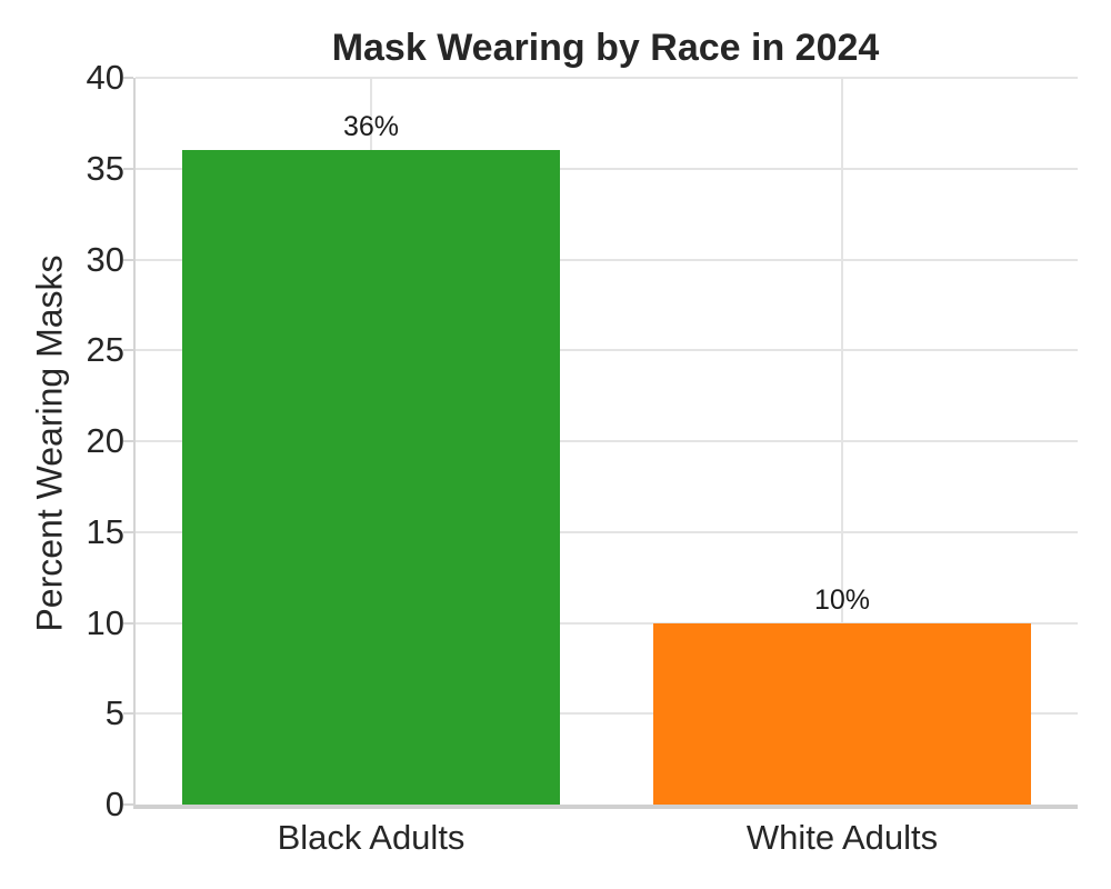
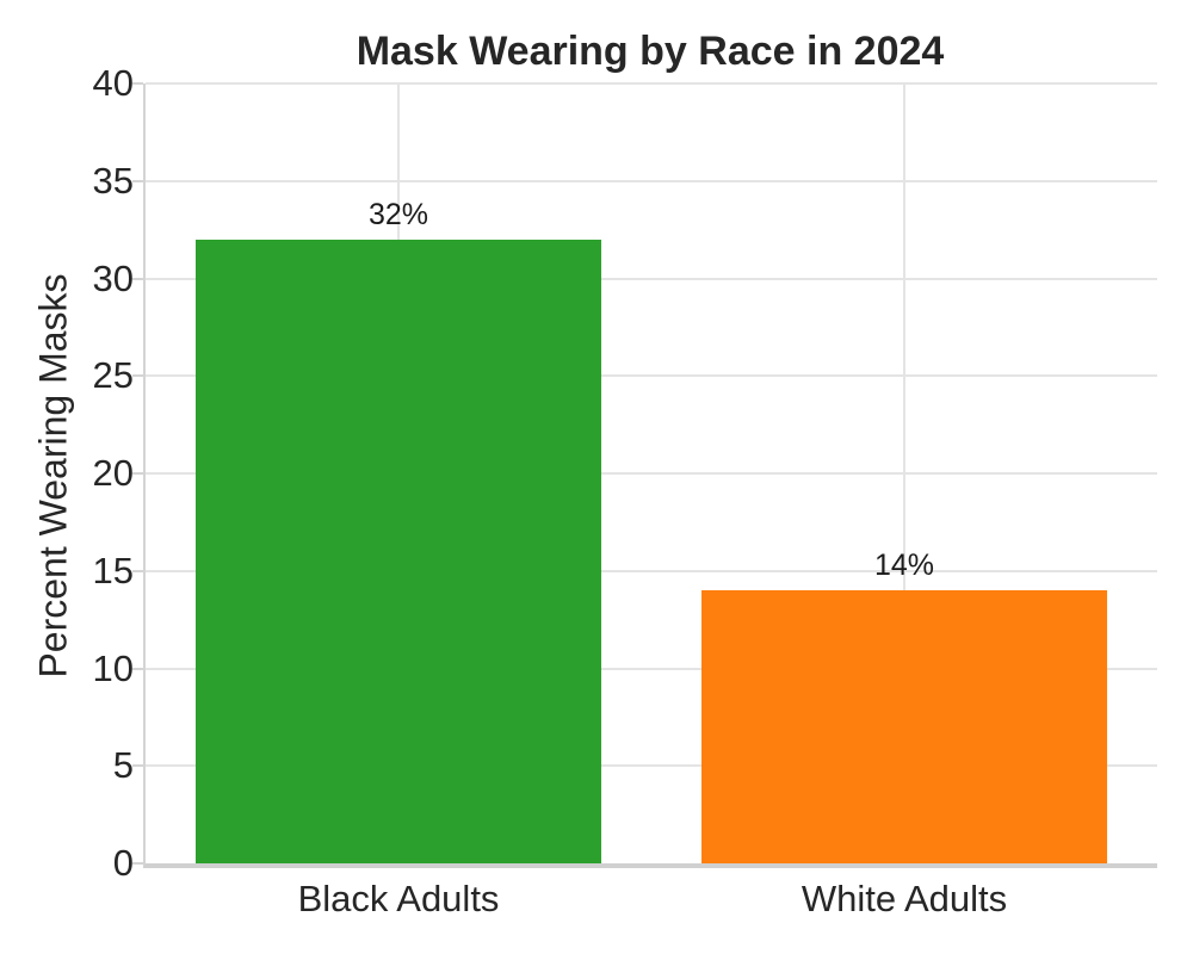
Black Adults: 36% -> 32%
White Adults: 10% -> 14%
